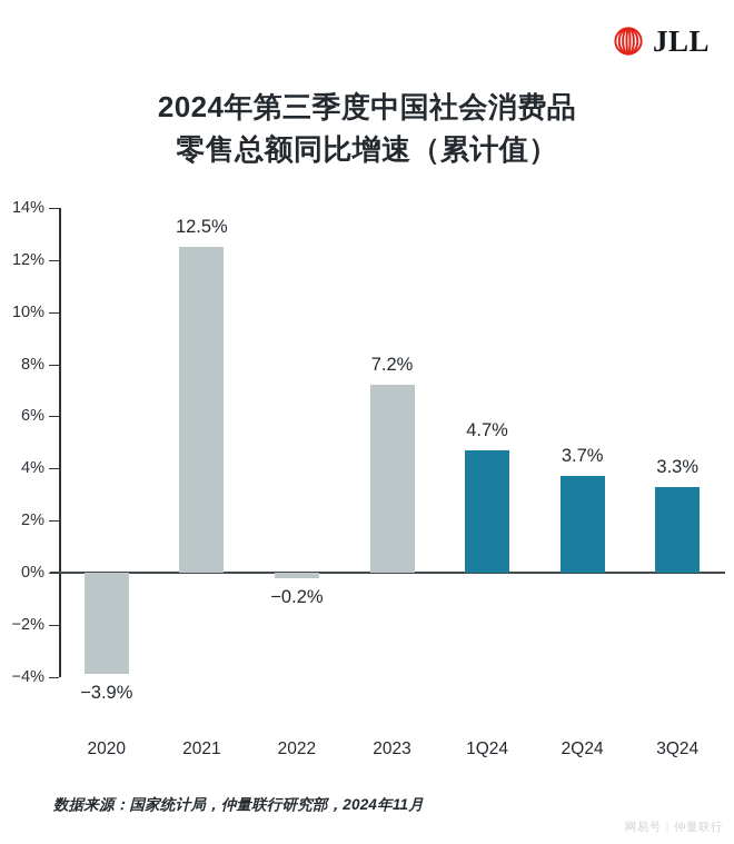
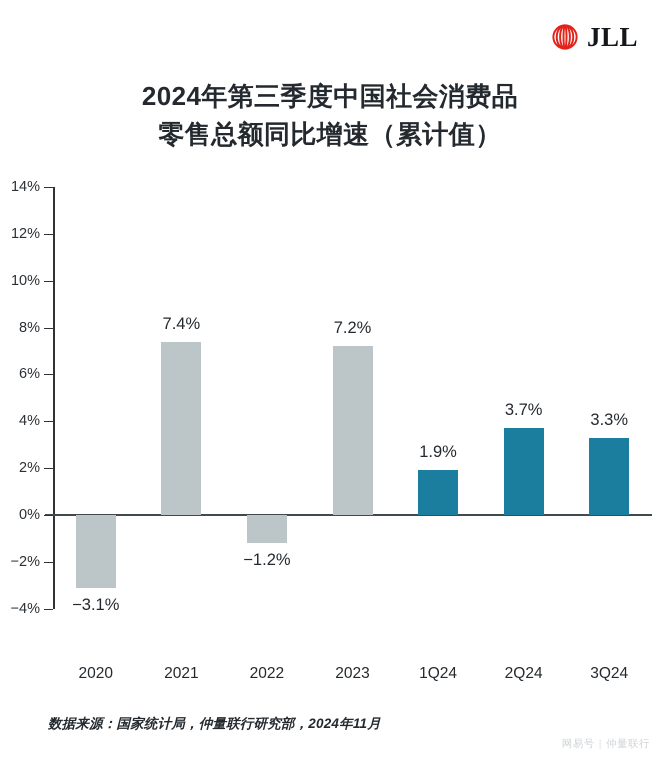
2020: −3.9% -> −3.1%
2021: 12.5% -> 7.4%
2022: −0.2% -> −1.2%
1Q24: 4.7% -> 1.9%
